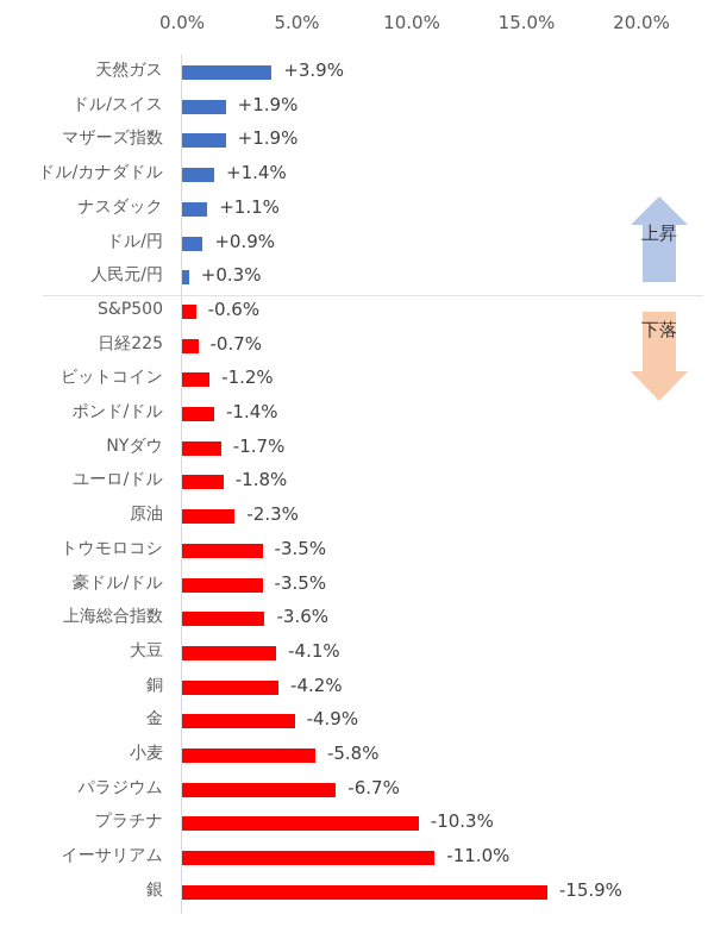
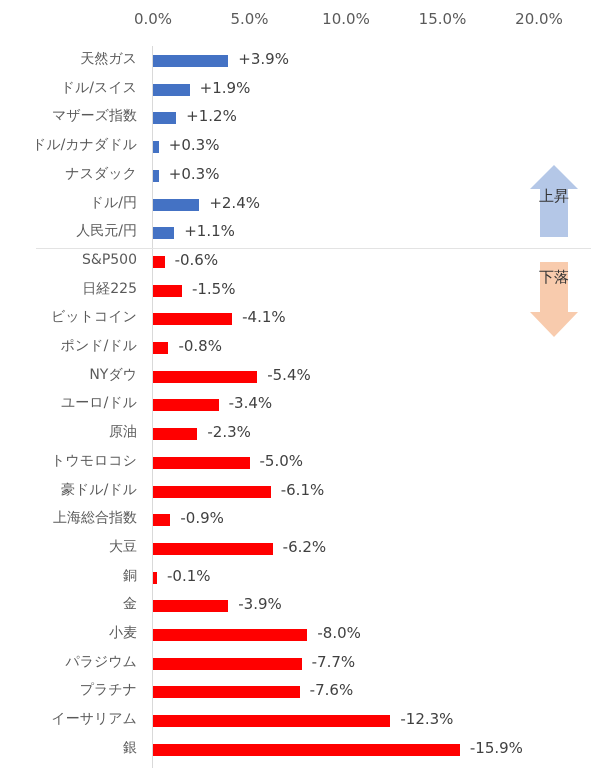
マザーズ指数: +1.9% -> +1.2%
ドル/カナダドル: +1.4% -> +0.3%
ナスダック: +1.1% -> +0.3%
ドル/円: +0.9% -> +2.4%
人民元/円: +0.3% -> +1.1%
日経225: -0.7% -> -1.5%
ビットコイン: -1.2% -> -4.1%
ポンド/ドル: -1.4% -> -0.8%
NYダウ: -1.7% -> -5.4%
ユーロ/ドル: -1.8% -> -3.4%
トウモロコシ: -3.5% -> -5.0%
豪ドル/ドル: -3.5% -> -6.1%
上海総合指数: -3.6% -> -0.9%
大豆: -4.1% -> -6.2%
銅: -4.2% -> -0.1%
金: -4.9% -> -3.9%
小麦: -5.8% -> -8.0%
パラジウム: -6.7% -> -7.7%
プラチナ: -10.3% -> -7.6%
イーサリアム: -11.0% -> -12.3%
